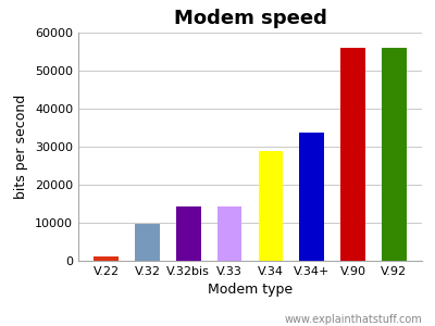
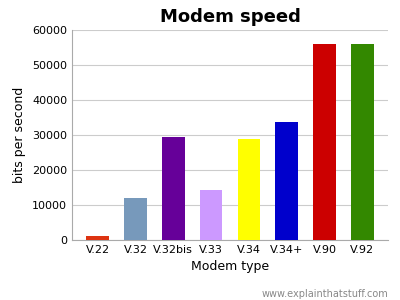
V.32: 9600 -> 12000
V.32bis: 14400 -> 29500
